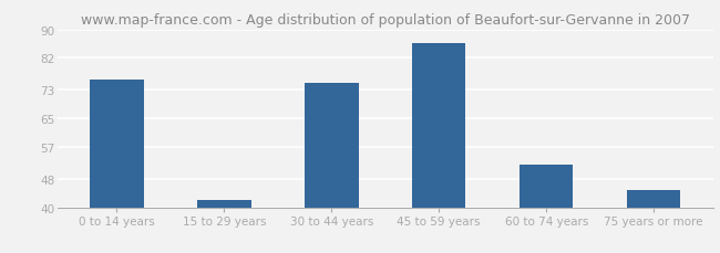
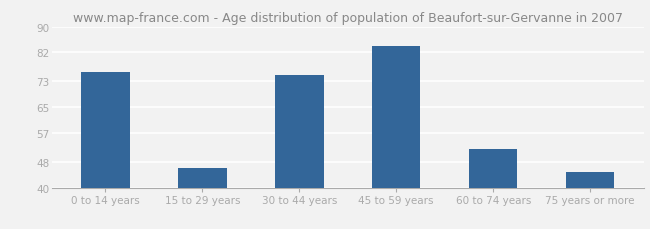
15 to 29 years: 42 -> 46
45 to 59 years: 86 -> 84
